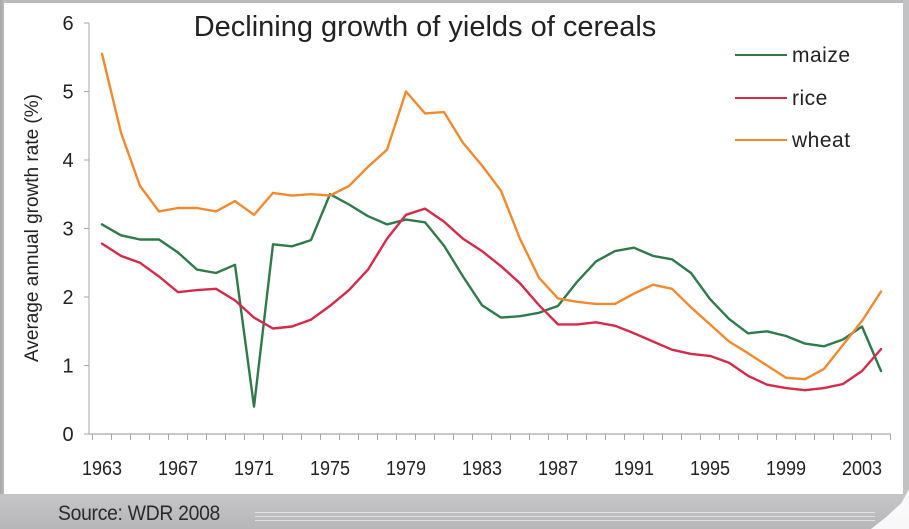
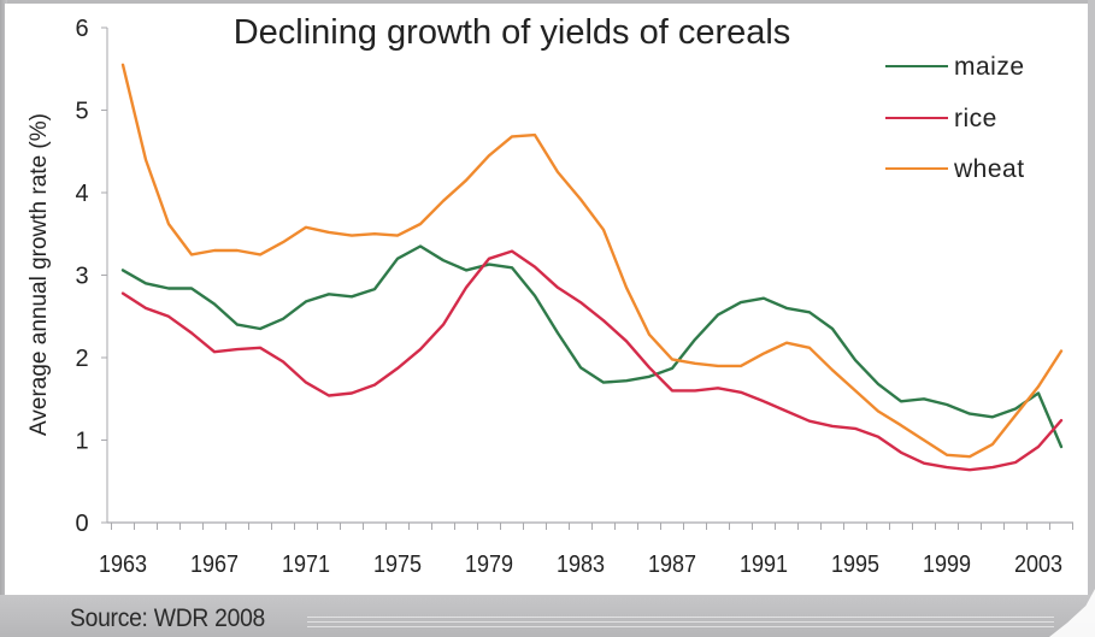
maize/1971: 0.4 -> 2.7
wheat/1971: 3.2 -> 3.6
maize/1975: 3.5 -> 3.2
wheat/1979: 5.0 -> 4.5
